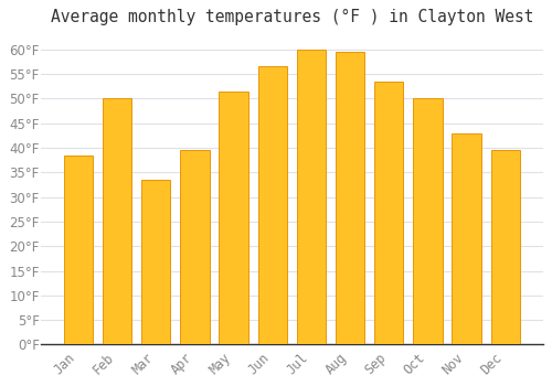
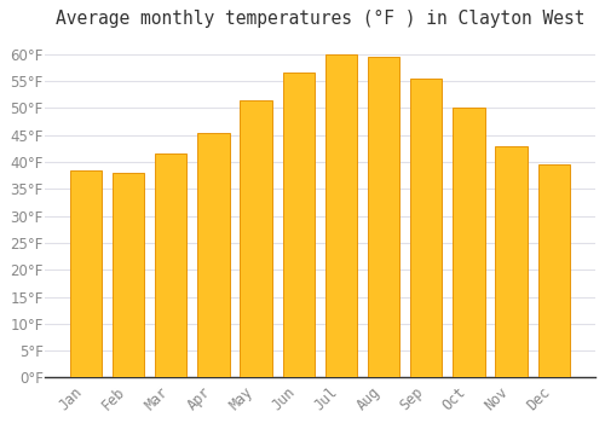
Feb: 50.0°F -> 38.0°F
Mar: 33.5°F -> 41.5°F
Apr: 39.5°F -> 45.5°F
Sep: 53.5°F -> 55.5°F
